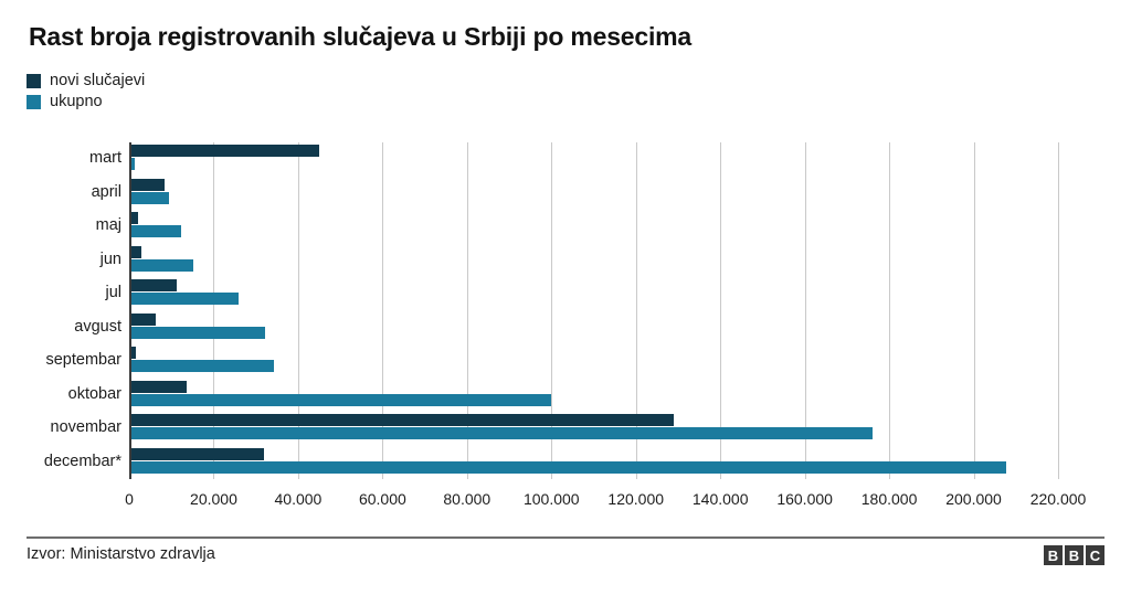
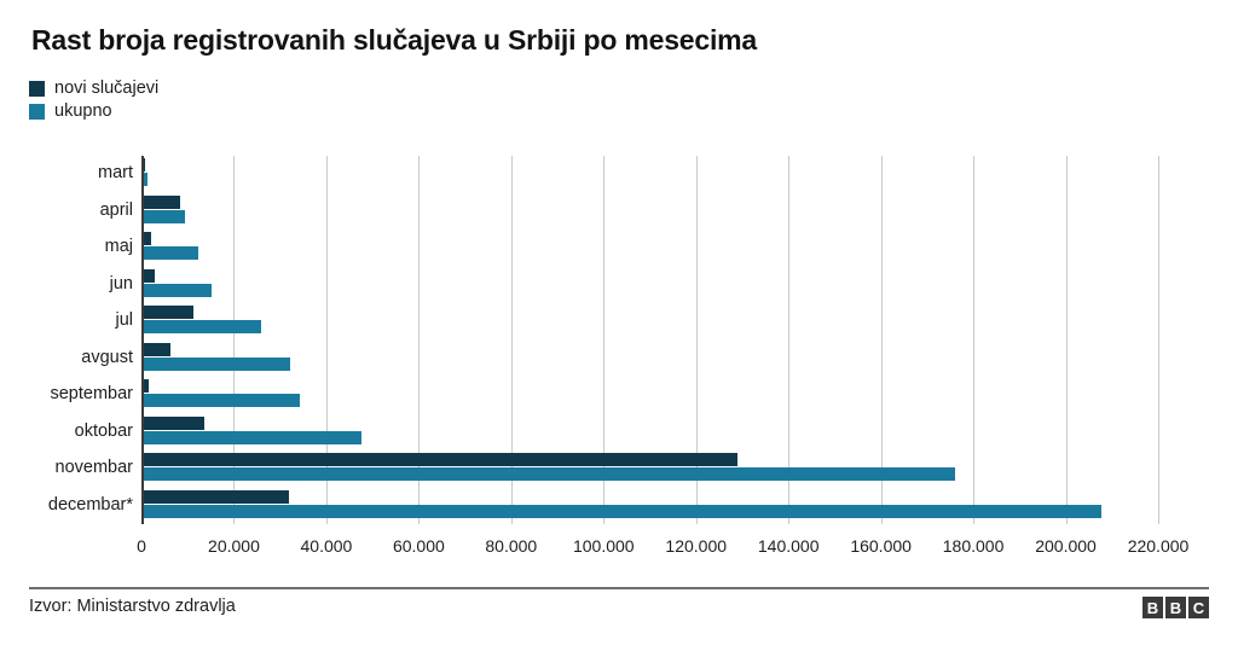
novi slučajevi/mart: 45000 -> 1000
ukupno/oktobar: 100000 -> 48000
